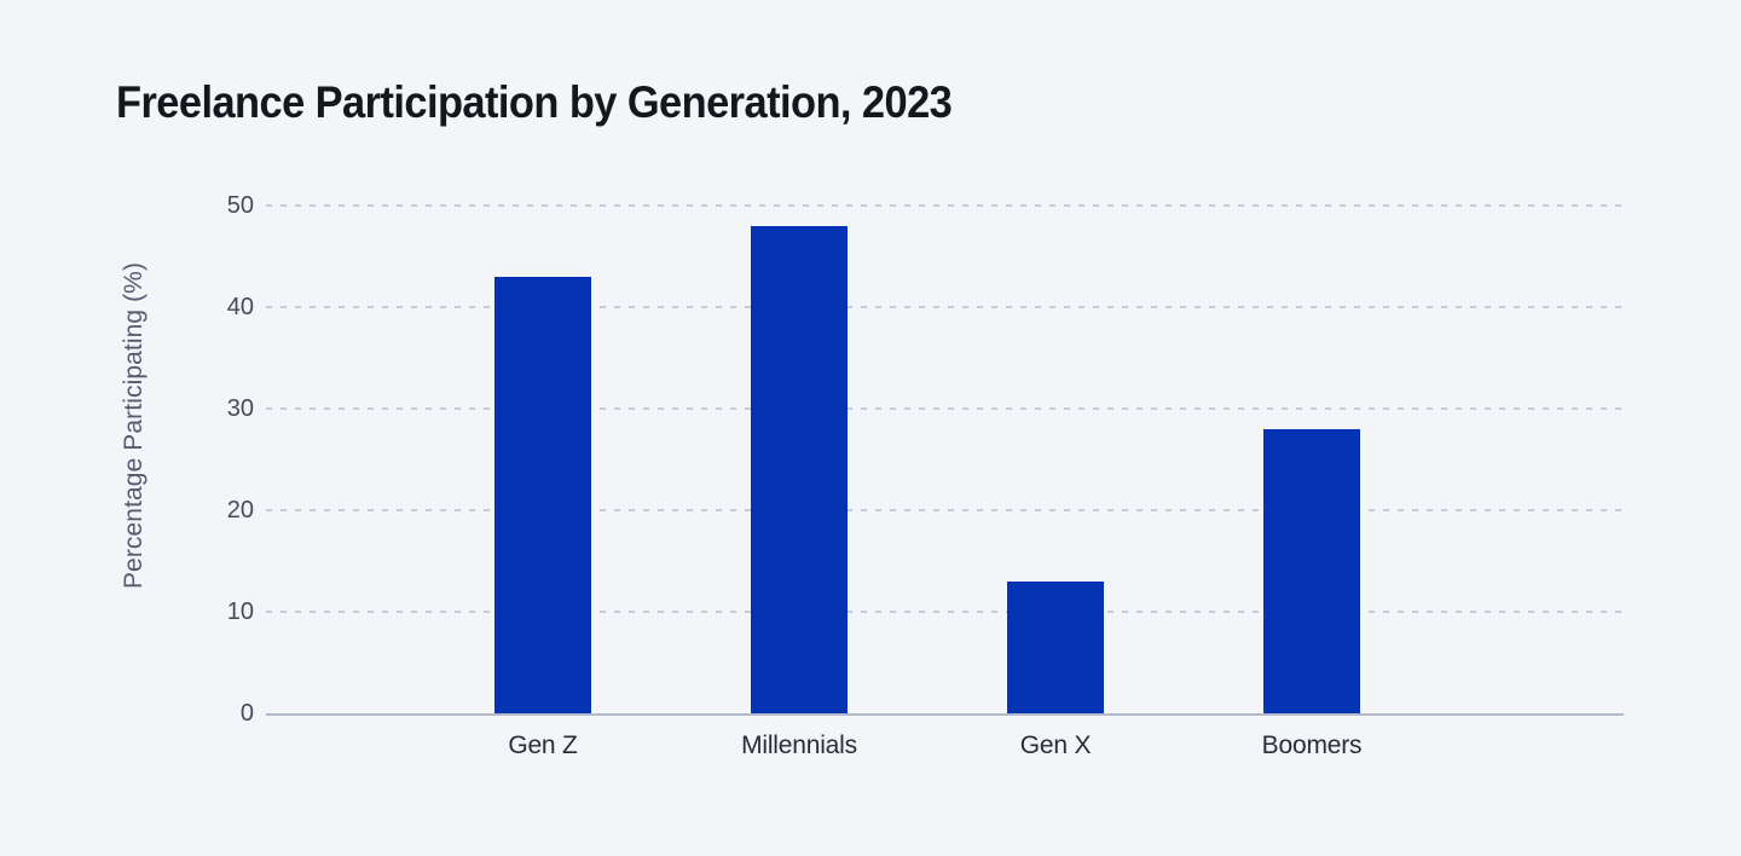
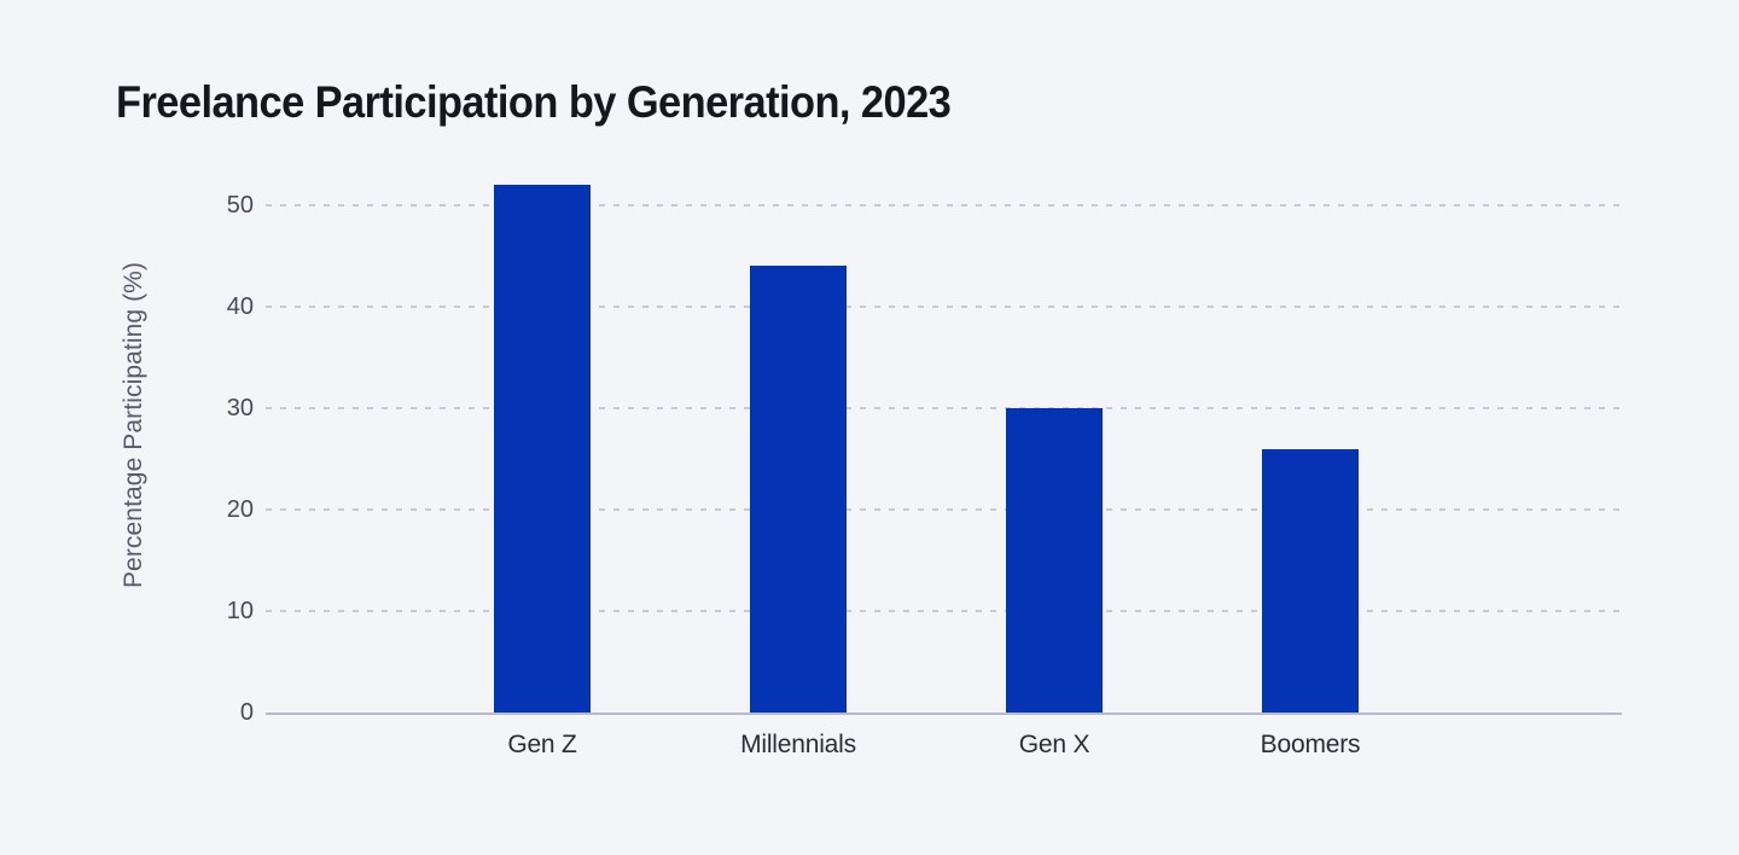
Gen Z: 43 -> 52
Millennials: 48 -> 44
Gen X: 13 -> 30
Boomers: 28 -> 26
